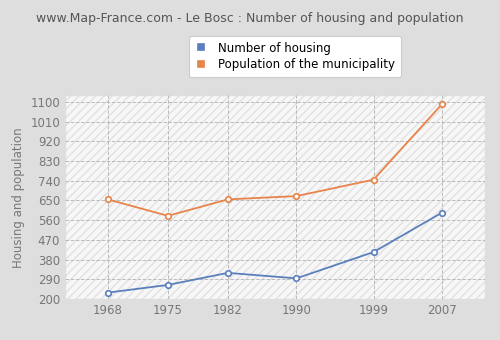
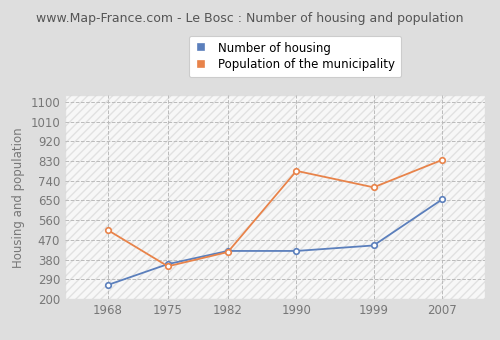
Number of housing/1968: 230 -> 265
Population of the municipality/1968: 655 -> 515
Number of housing/1975: 265 -> 360
Population of the municipality/1975: 580 -> 350
Number of housing/1982: 320 -> 420
Population of the municipality/1982: 655 -> 415
Number of housing/1990: 295 -> 420
Population of the municipality/1990: 670 -> 785
Number of housing/1999: 415 -> 445
Population of the municipality/1999: 745 -> 710
Number of housing/2007: 595 -> 655
Population of the municipality/2007: 1090 -> 835
